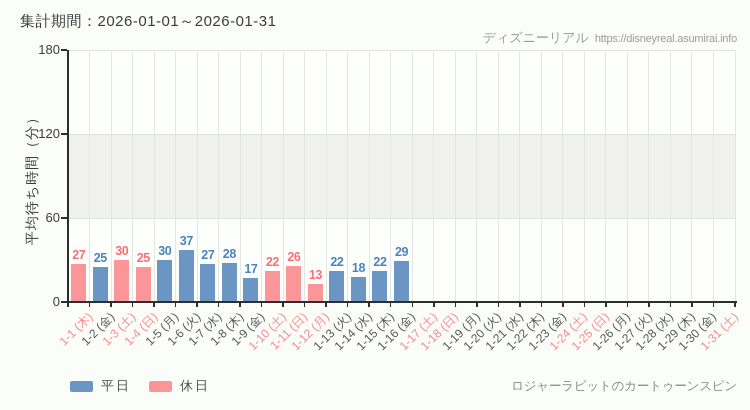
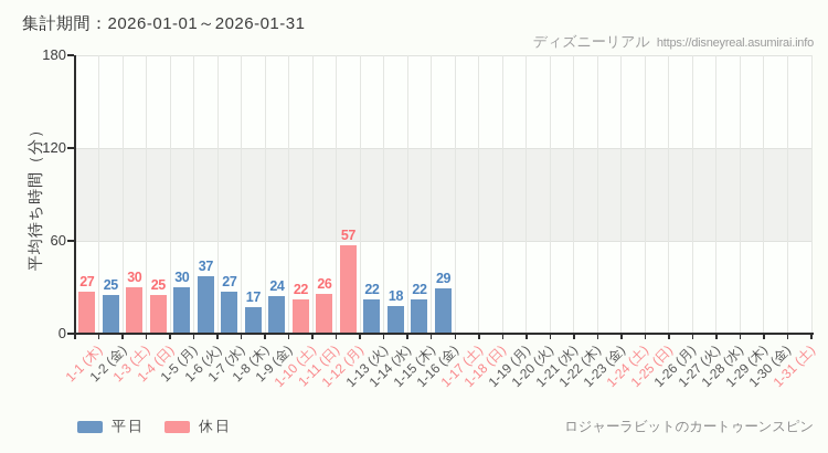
1-8 (木): 28 -> 17
1-9 (金): 17 -> 24
1-12 (月): 13 -> 57
